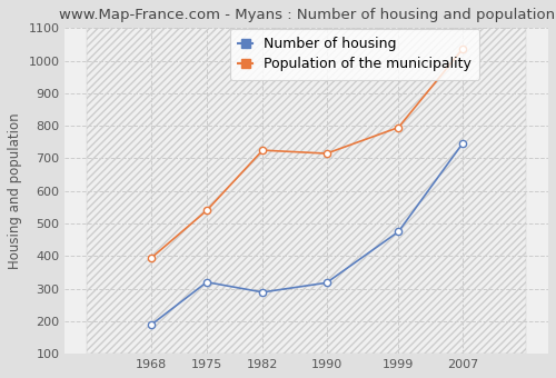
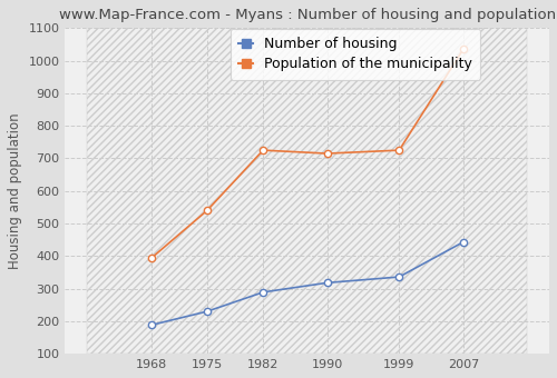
Number of housing/1975: 320 -> 230
Number of housing/1999: 475 -> 336
Population of the municipality/1999: 795 -> 725
Number of housing/2007: 745 -> 443
